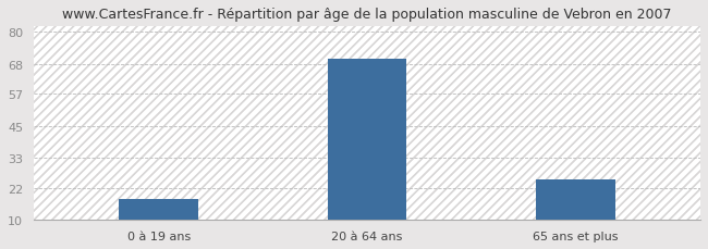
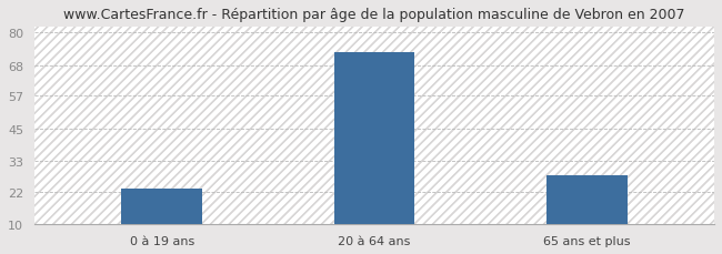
0 à 19 ans: 18 -> 23
20 à 64 ans: 70 -> 73
65 ans et plus: 25 -> 28
